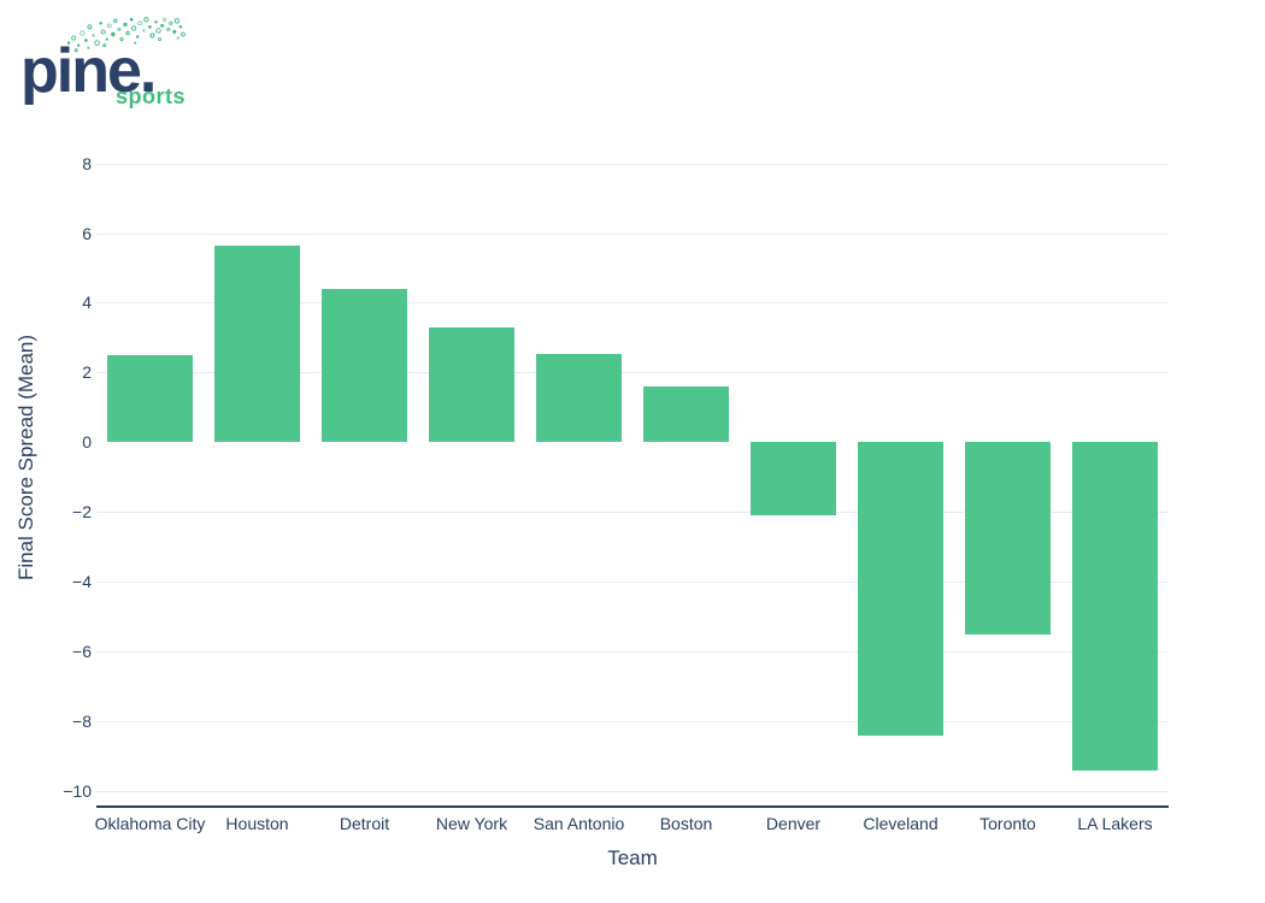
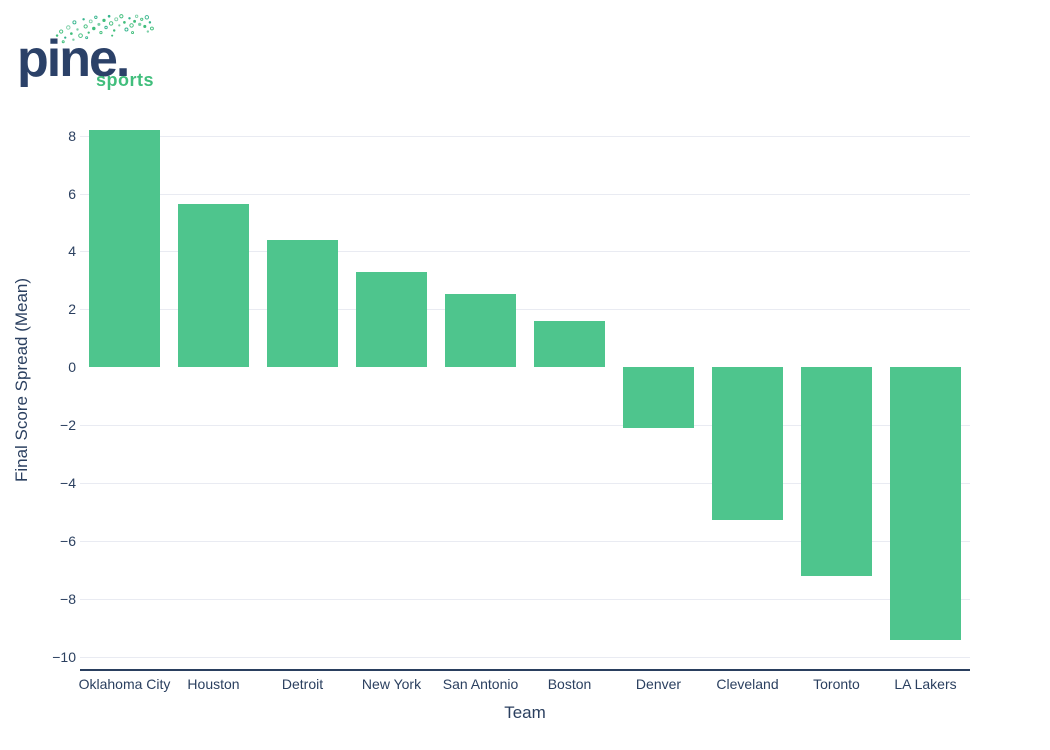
Oklahoma City: 2.5 -> 8.2
Cleveland: -8.4 -> -5.2
Toronto: -5.5 -> -7.2
